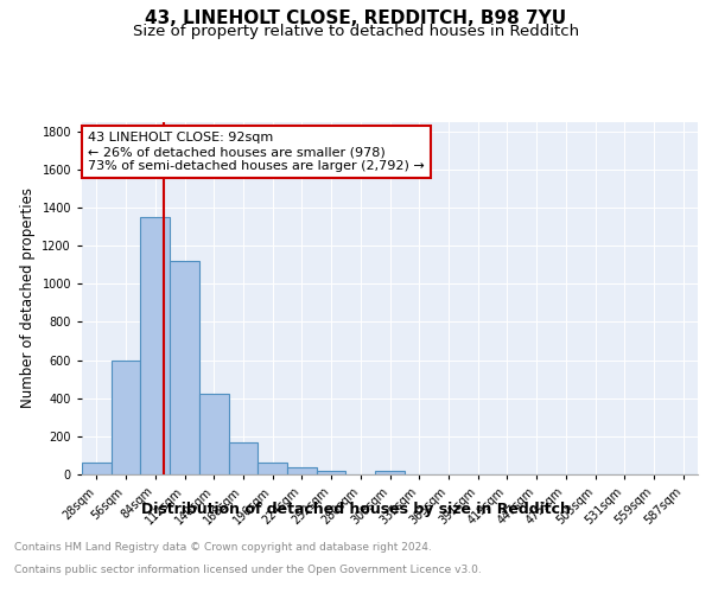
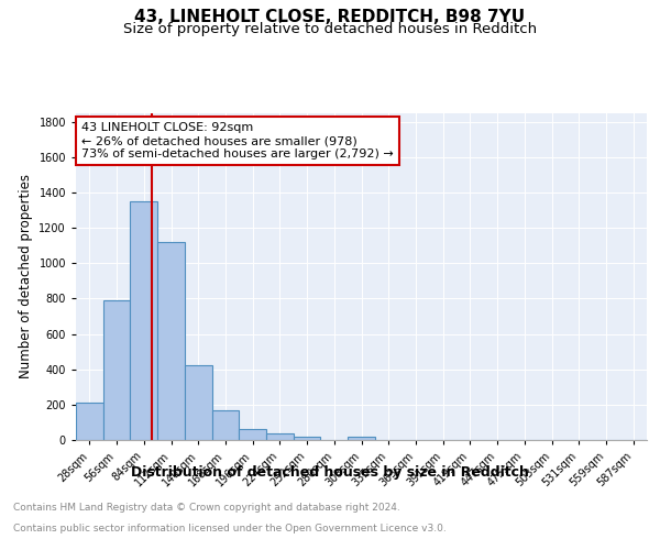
28sqm: 60 -> 210
56sqm: 600 -> 790
